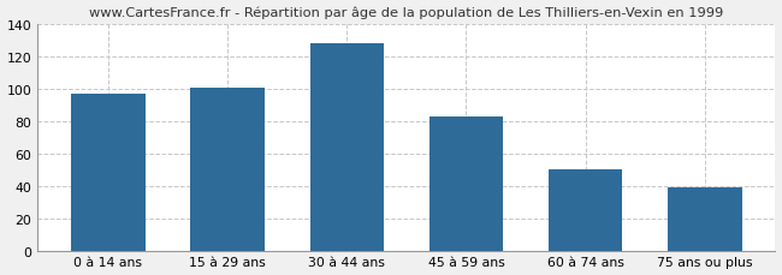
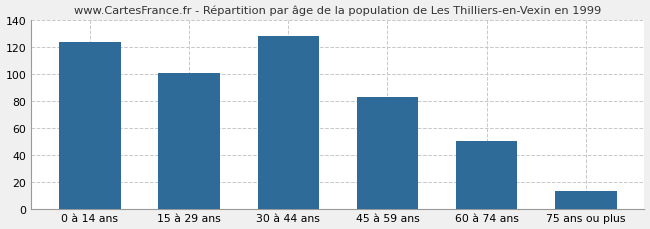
0 à 14 ans: 97 -> 124
75 ans ou plus: 39 -> 13
